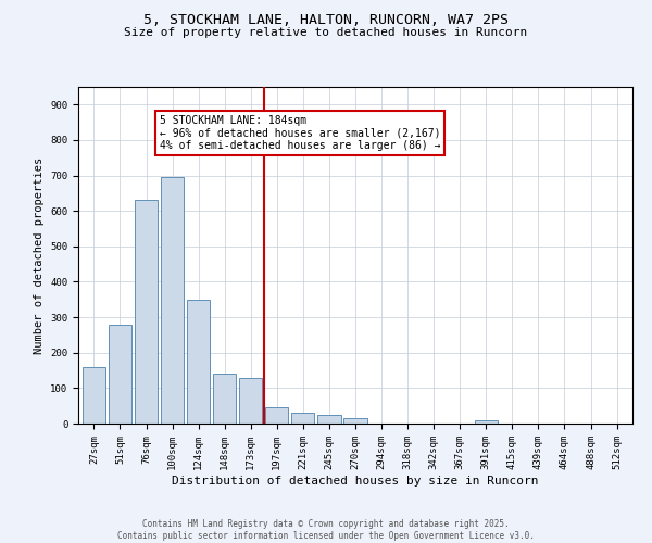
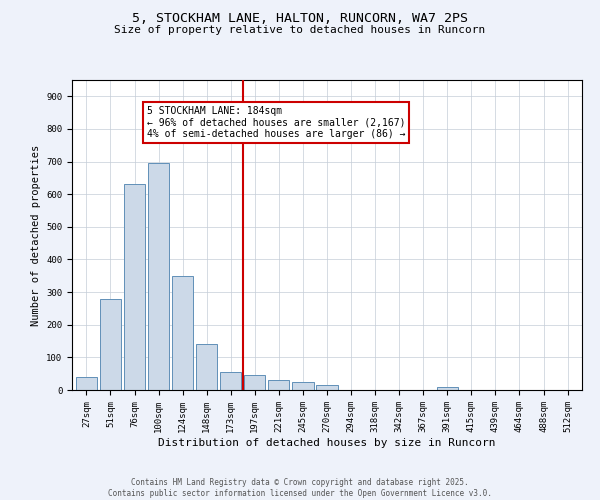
27sqm: 160 -> 40
173sqm: 130 -> 55
